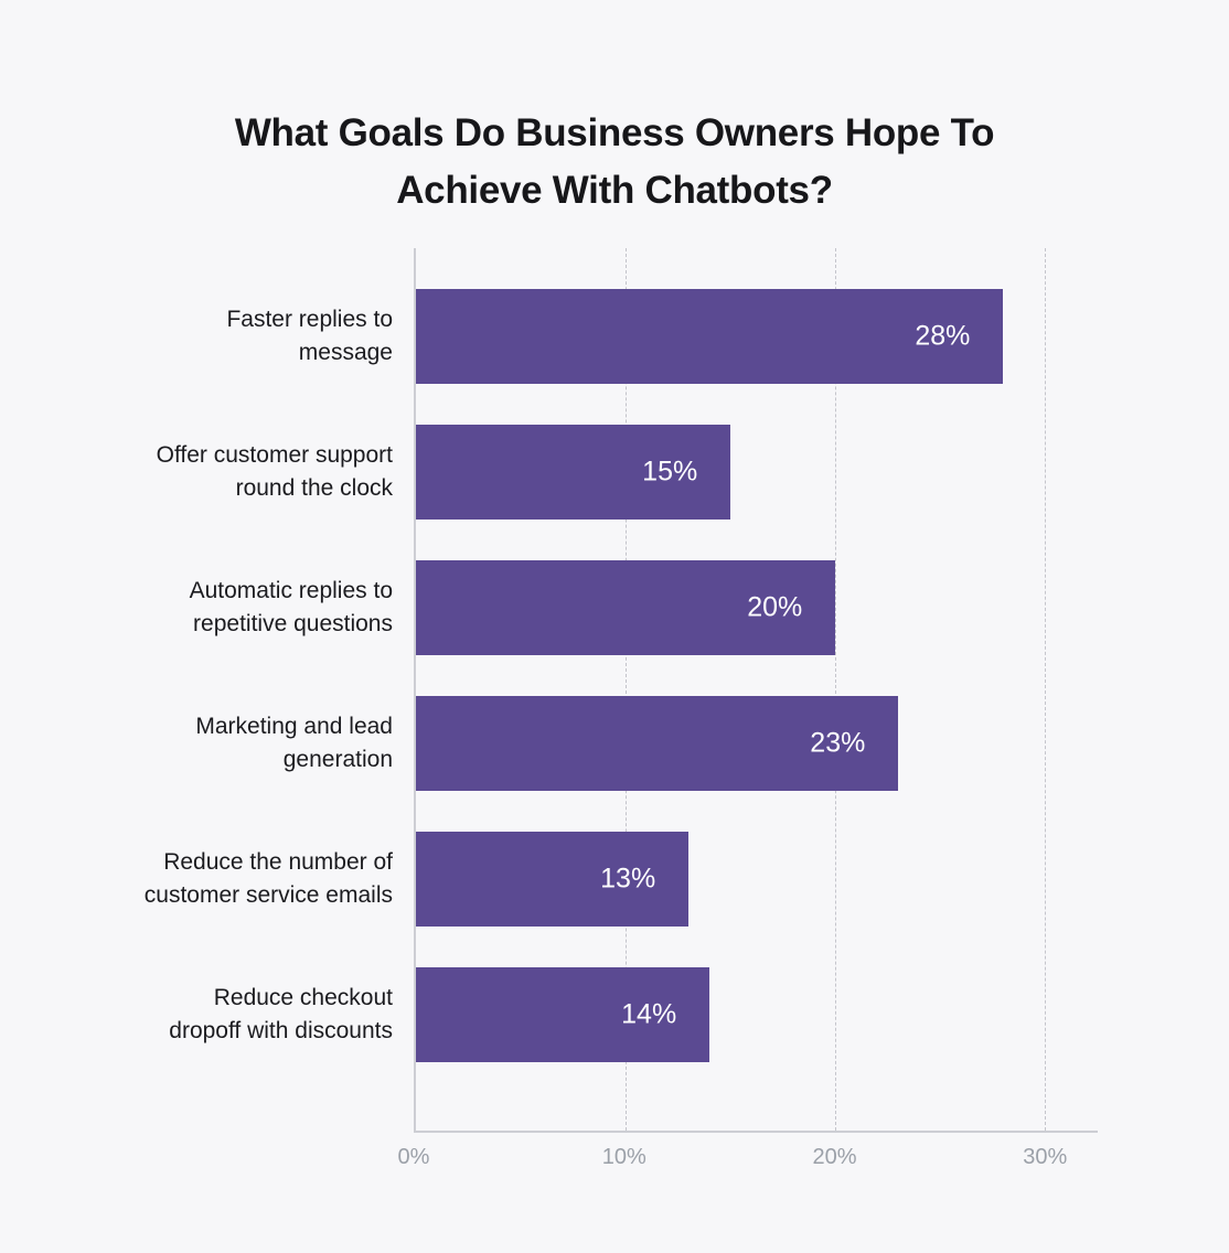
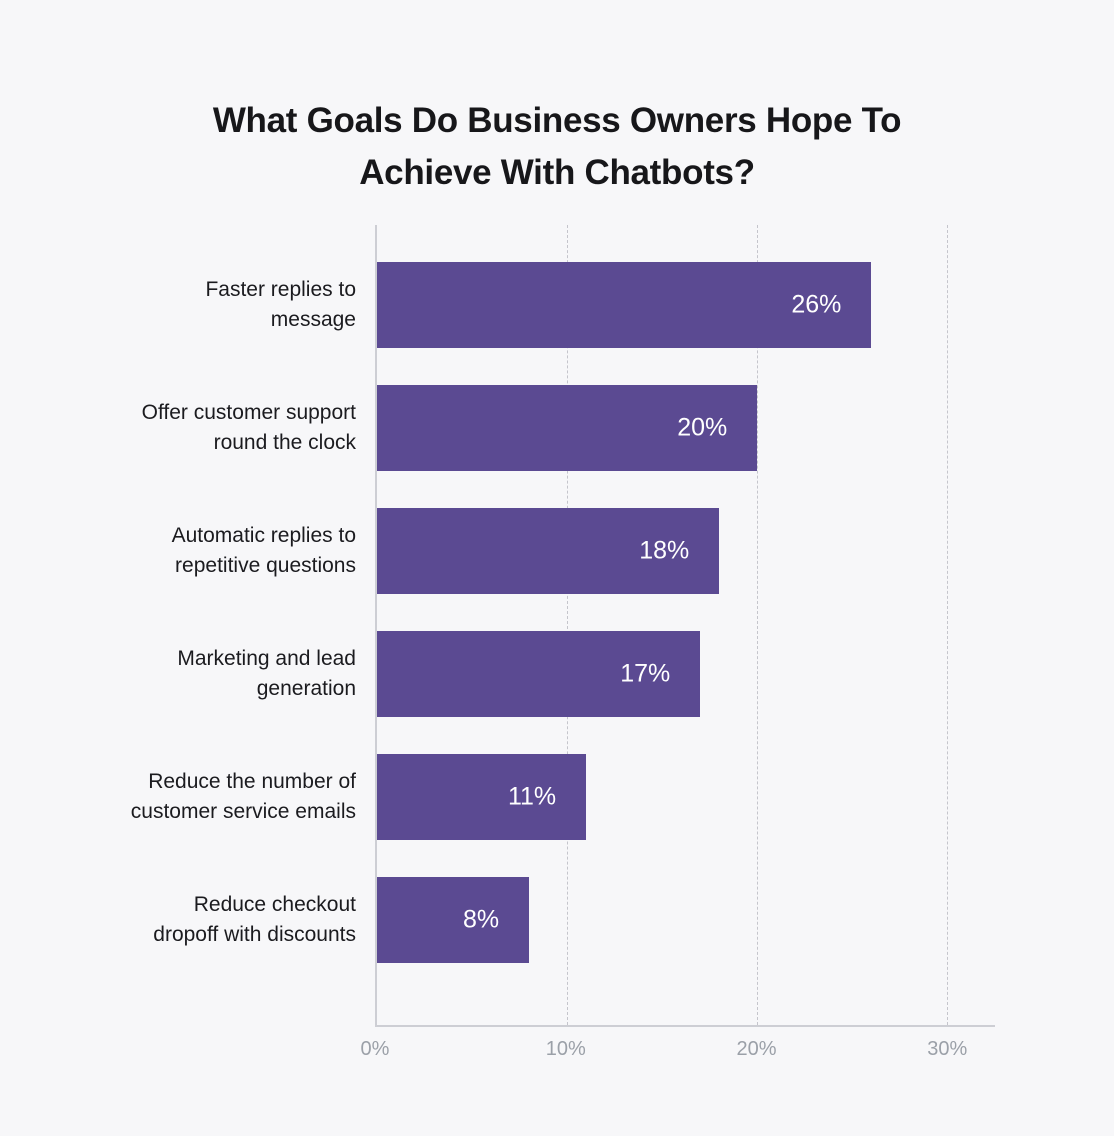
Faster replies to message: 28% -> 26%
Offer customer support round the clock: 15% -> 20%
Automatic replies to repetitive questions: 20% -> 18%
Marketing and lead generation: 23% -> 17%
Reduce the number of customer service emails: 13% -> 11%
Reduce checkout dropoff with discounts: 14% -> 8%
